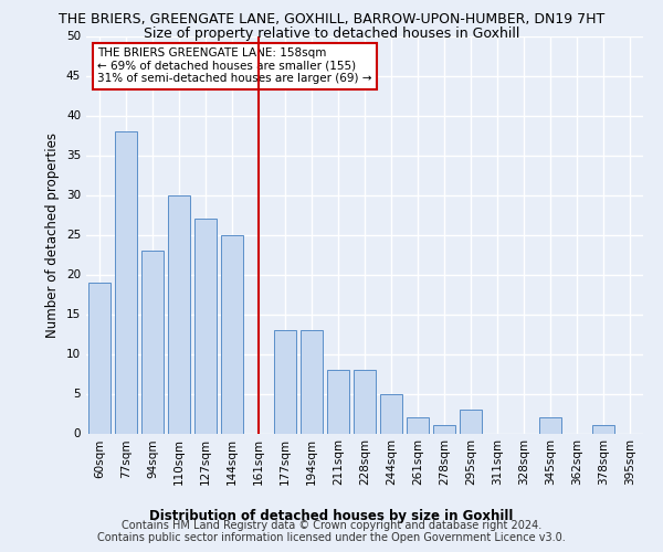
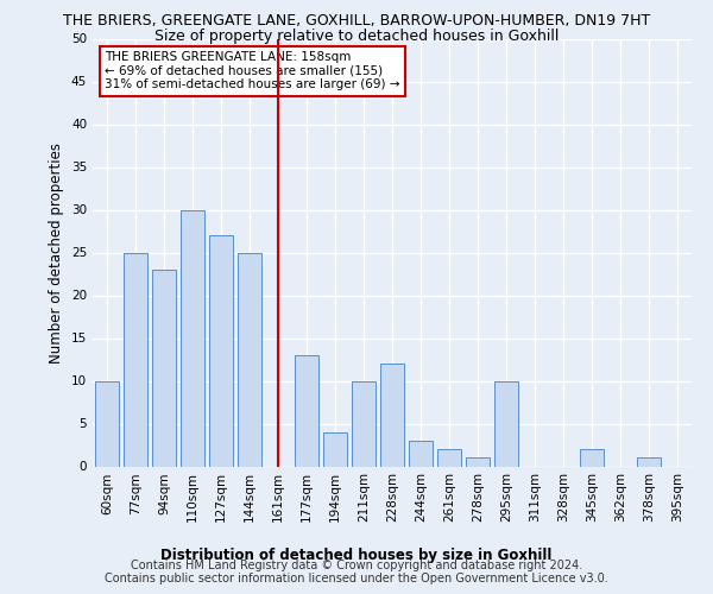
60sqm: 19 -> 10
77sqm: 38 -> 25
194sqm: 13 -> 4
211sqm: 8 -> 10
228sqm: 8 -> 12
244sqm: 5 -> 3
295sqm: 3 -> 10
